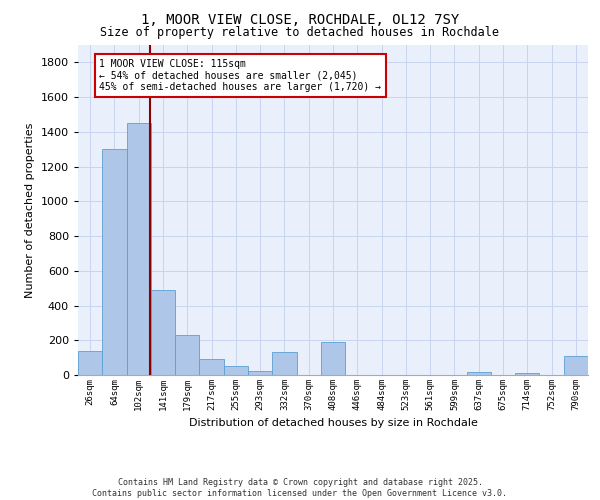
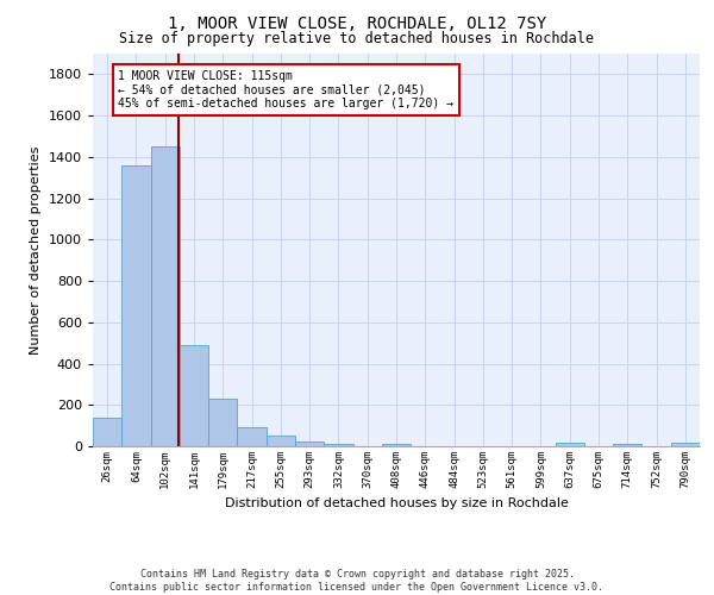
64sqm: 1300 -> 1360
332sqm: 130 -> 10
408sqm: 190 -> 10
790sqm: 110 -> 20
